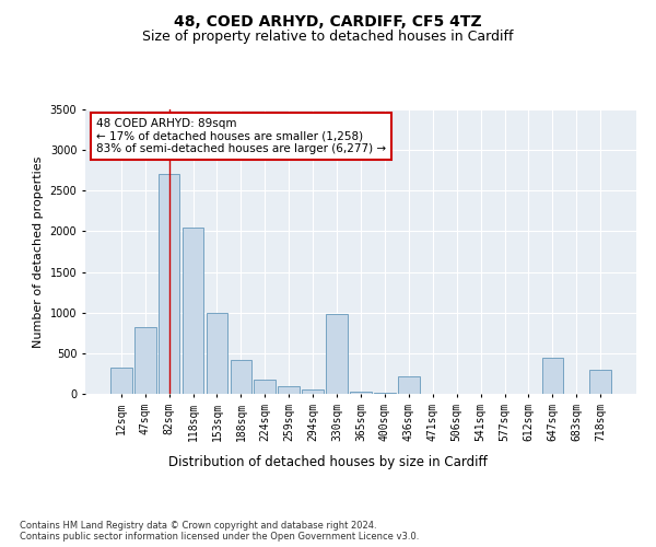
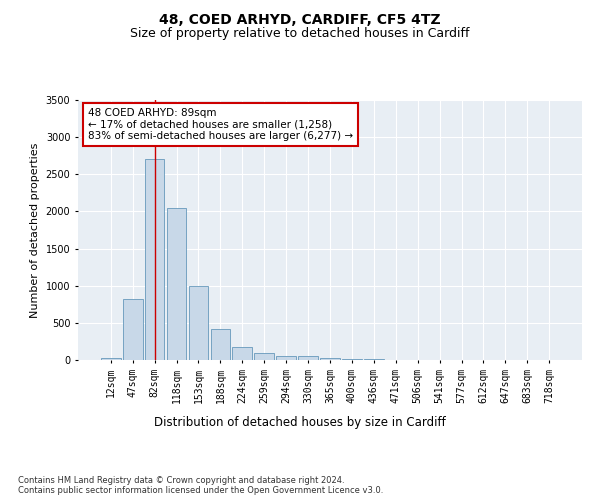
12sqm: 320 -> 30
330sqm: 980 -> 60
436sqm: 220 -> 10
647sqm: 440 -> 0
718sqm: 300 -> 0
